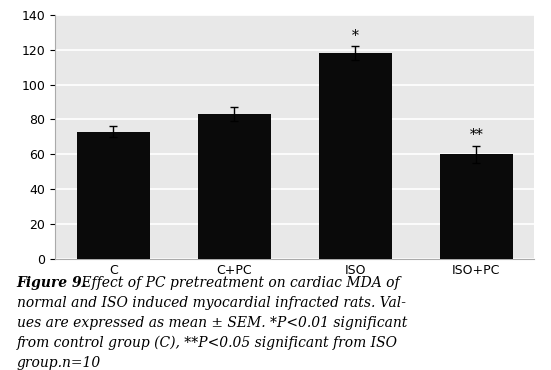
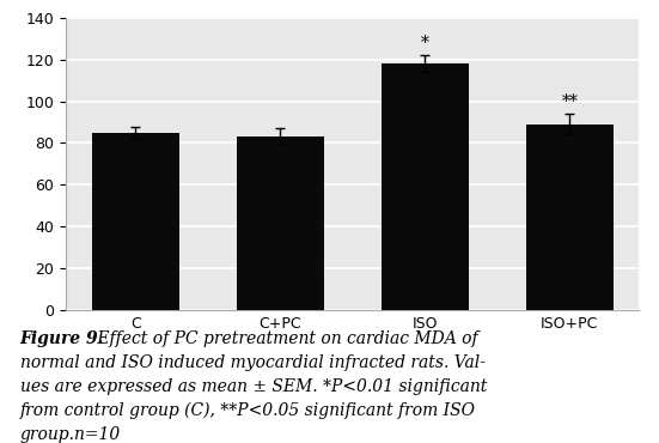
C: 73 -> 85
ISO+PC: 60 -> 89
